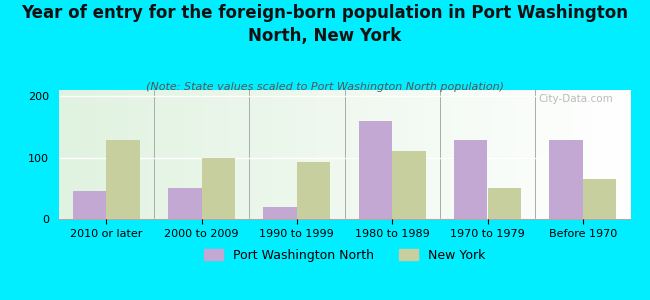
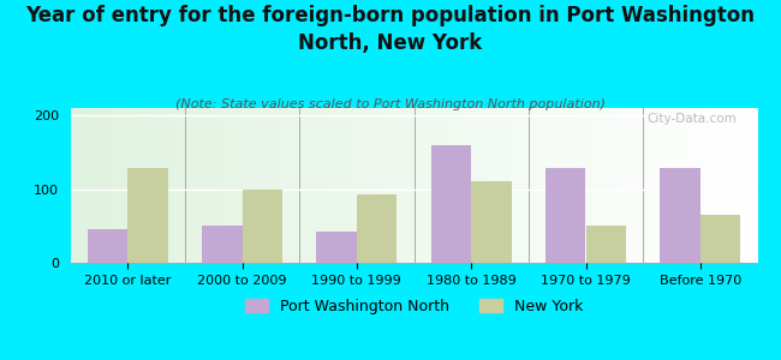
Port Washington North/1990 to 1999: 20 -> 43
